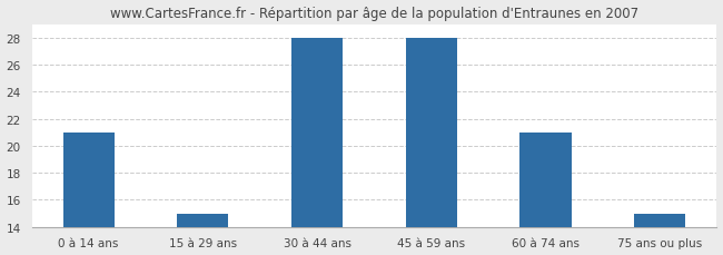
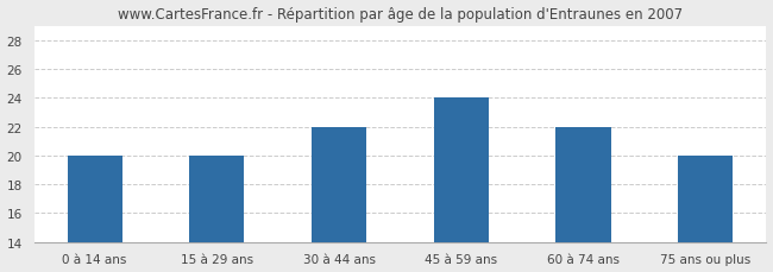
0 à 14 ans: 21 -> 20
15 à 29 ans: 15 -> 20
30 à 44 ans: 28 -> 22
45 à 59 ans: 28 -> 24
60 à 74 ans: 21 -> 22
75 ans ou plus: 15 -> 20
